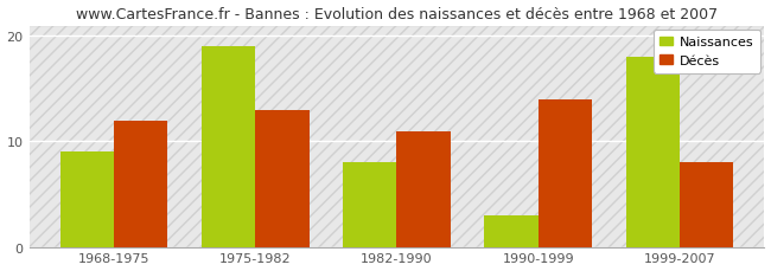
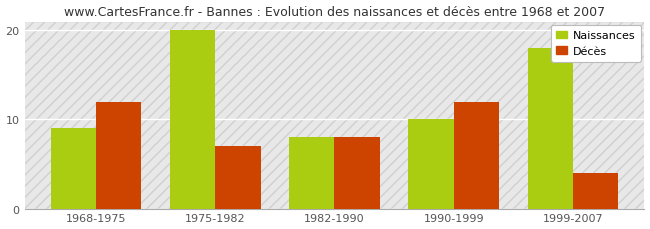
Naissances/1975-1982: 19 -> 20
Décès/1975-1982: 13 -> 7
Décès/1982-1990: 11 -> 8
Naissances/1990-1999: 3 -> 10
Décès/1990-1999: 14 -> 12
Décès/1999-2007: 8 -> 4
